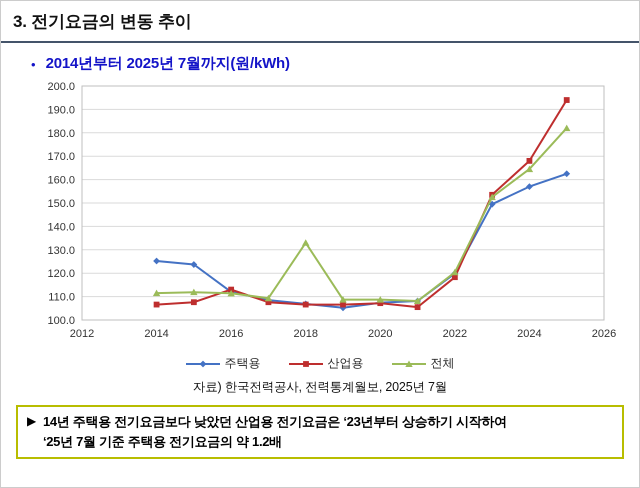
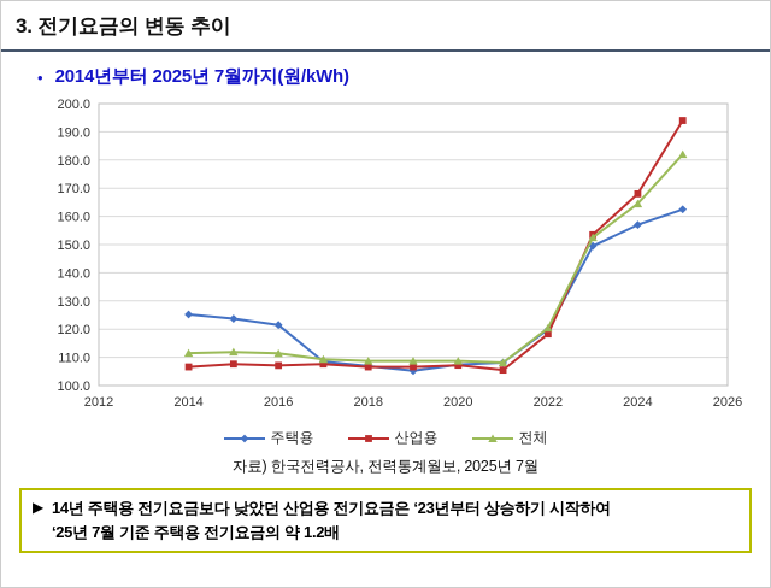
주택용/2016: 112 -> 122
산업용/2016: 113 -> 107
전체/2018: 133 -> 109
